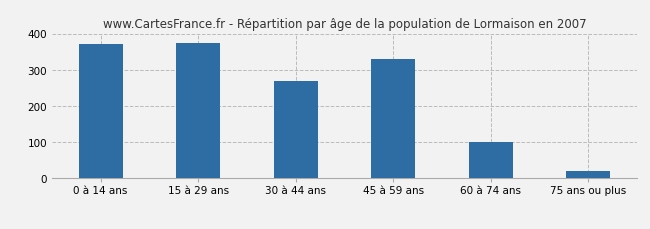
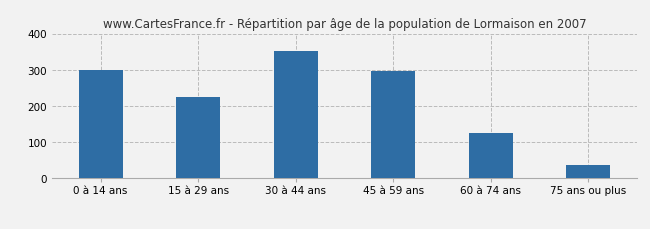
0 à 14 ans: 370 -> 300
15 à 29 ans: 375 -> 226
30 à 44 ans: 270 -> 352
45 à 59 ans: 330 -> 297
60 à 74 ans: 100 -> 124
75 ans ou plus: 20 -> 37
